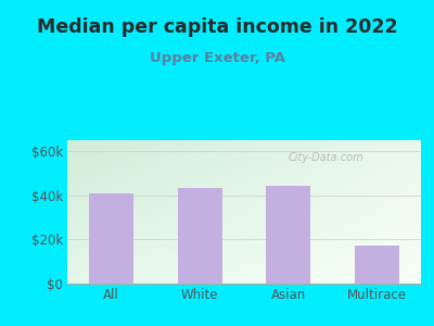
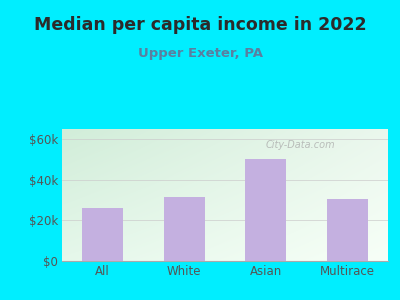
All: $41.0k -> $26.0k
White: $43.5k -> $31.5k
Asian: $44.5k -> $50.0k
Multirace: $17.0k -> $30.5k
